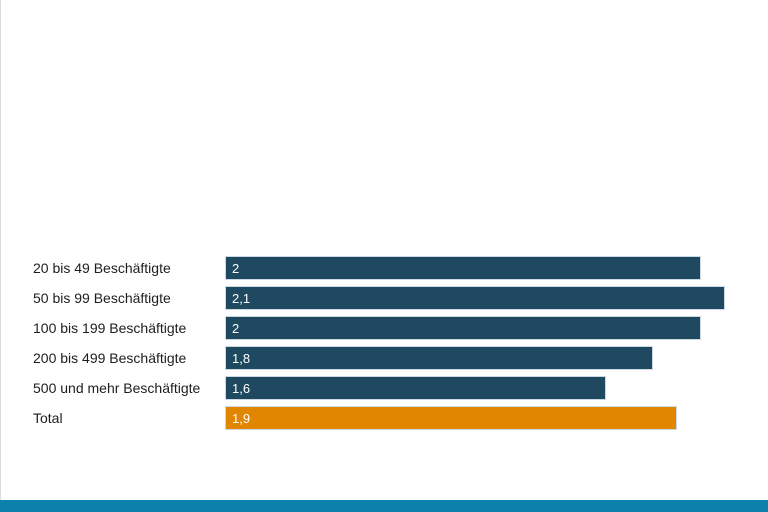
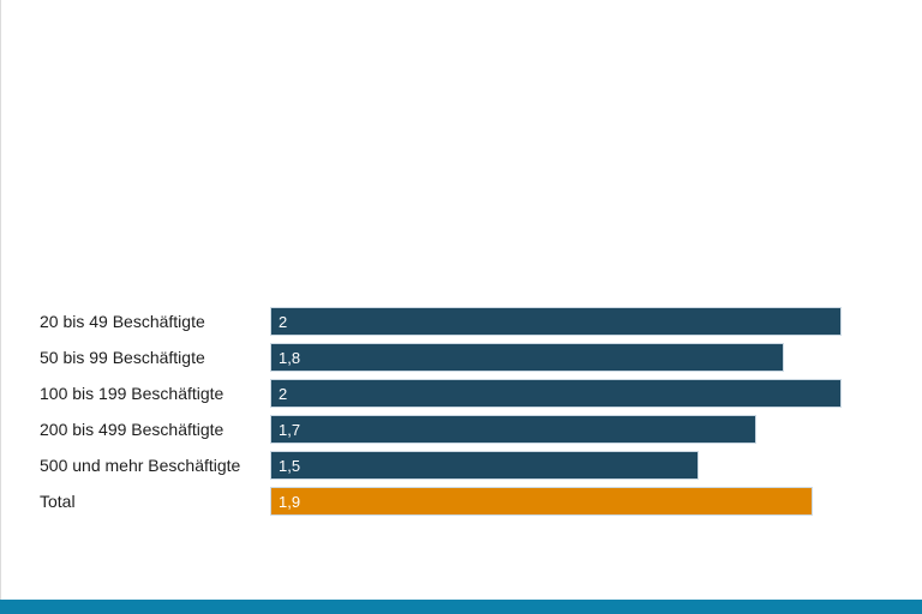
50 bis 99 Beschäftigte: 2,1 -> 1,8
200 bis 499 Beschäftigte: 1,8 -> 1,7
500 und mehr Beschäftigte: 1,6 -> 1,5
